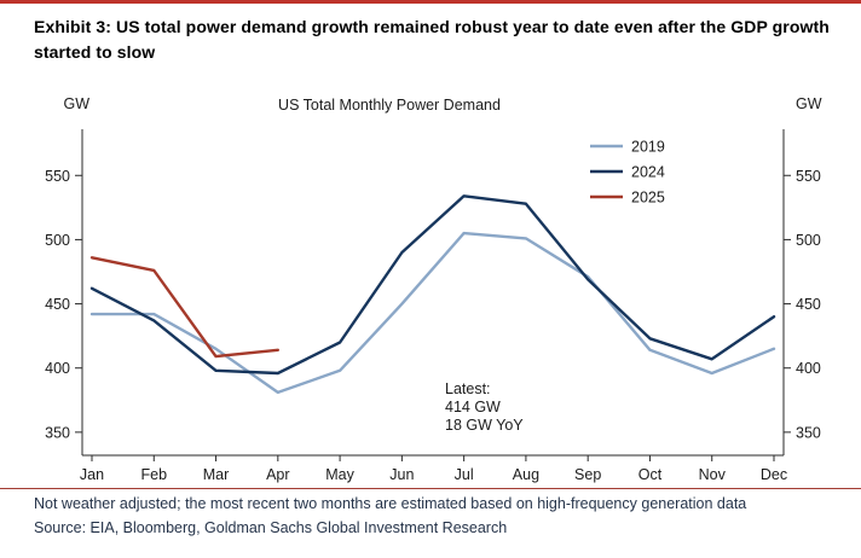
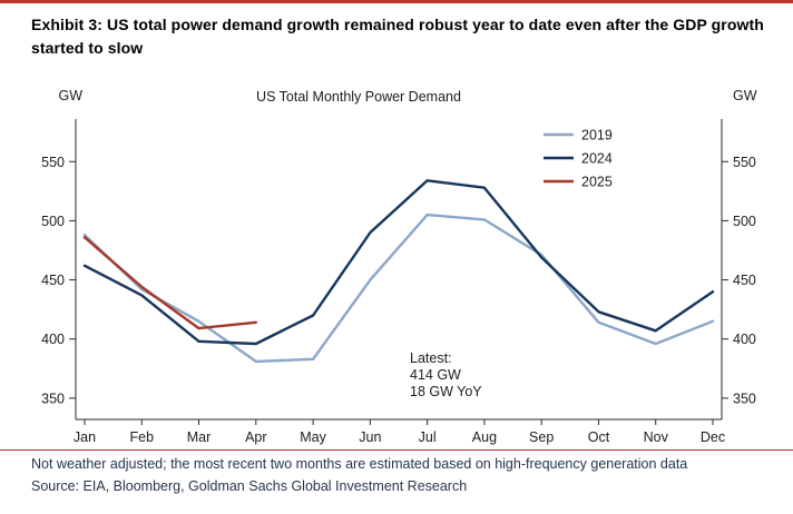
2019/Jan: 442 -> 488
2025/Feb: 476 -> 444
2019/May: 398 -> 383
